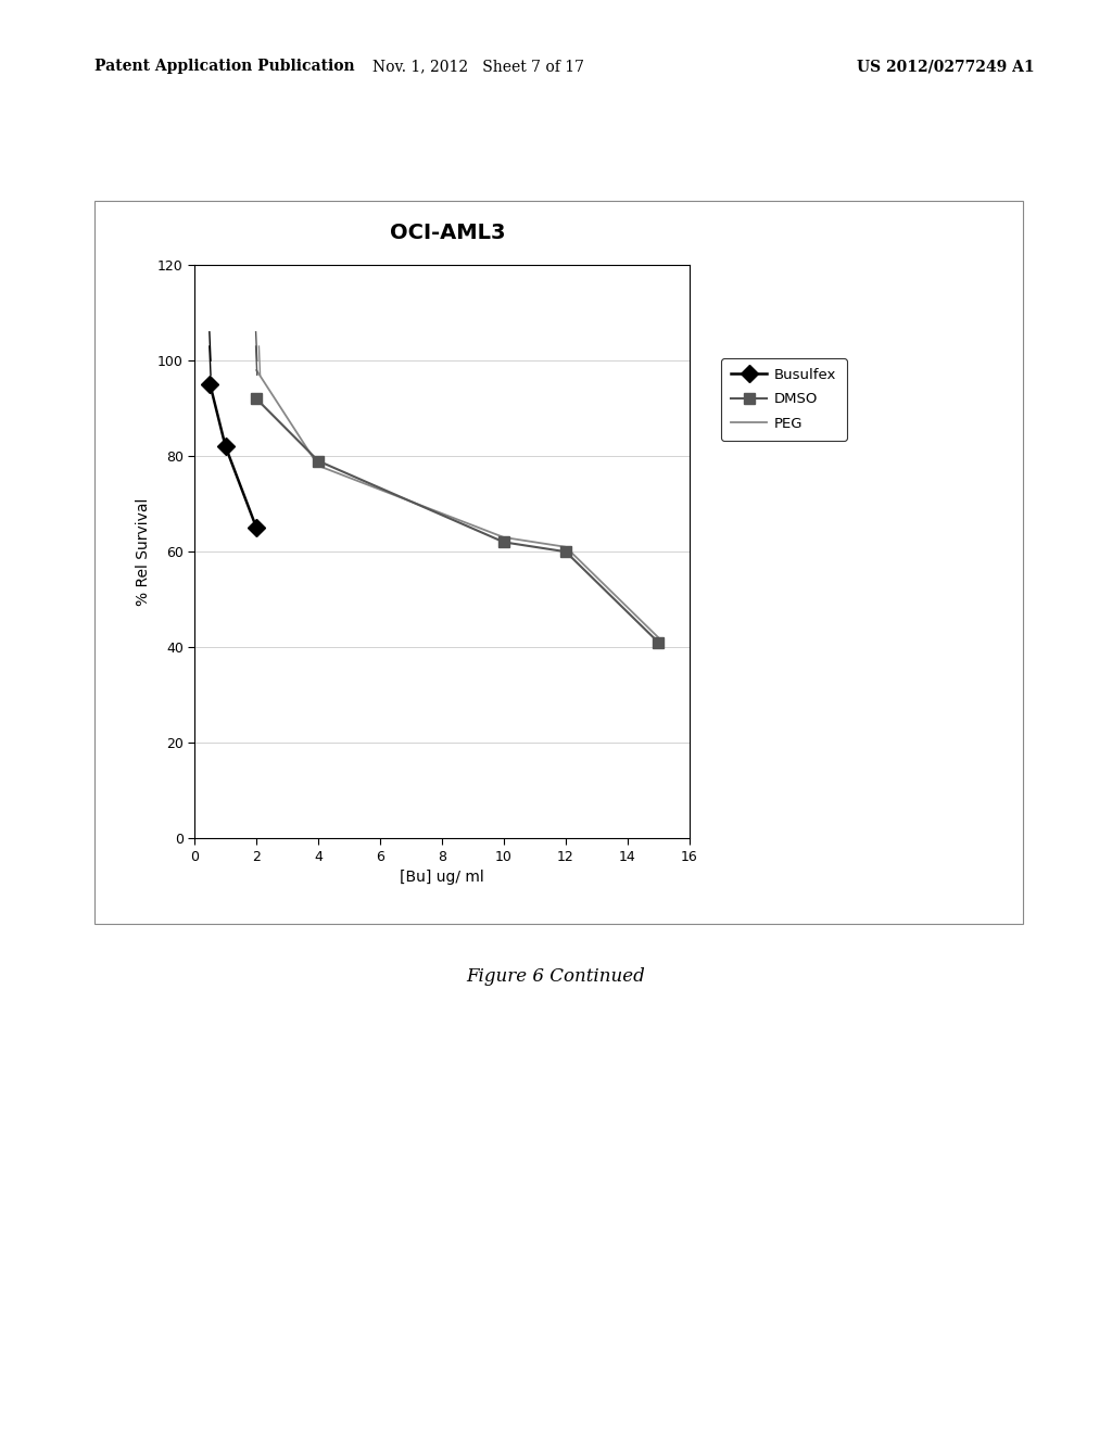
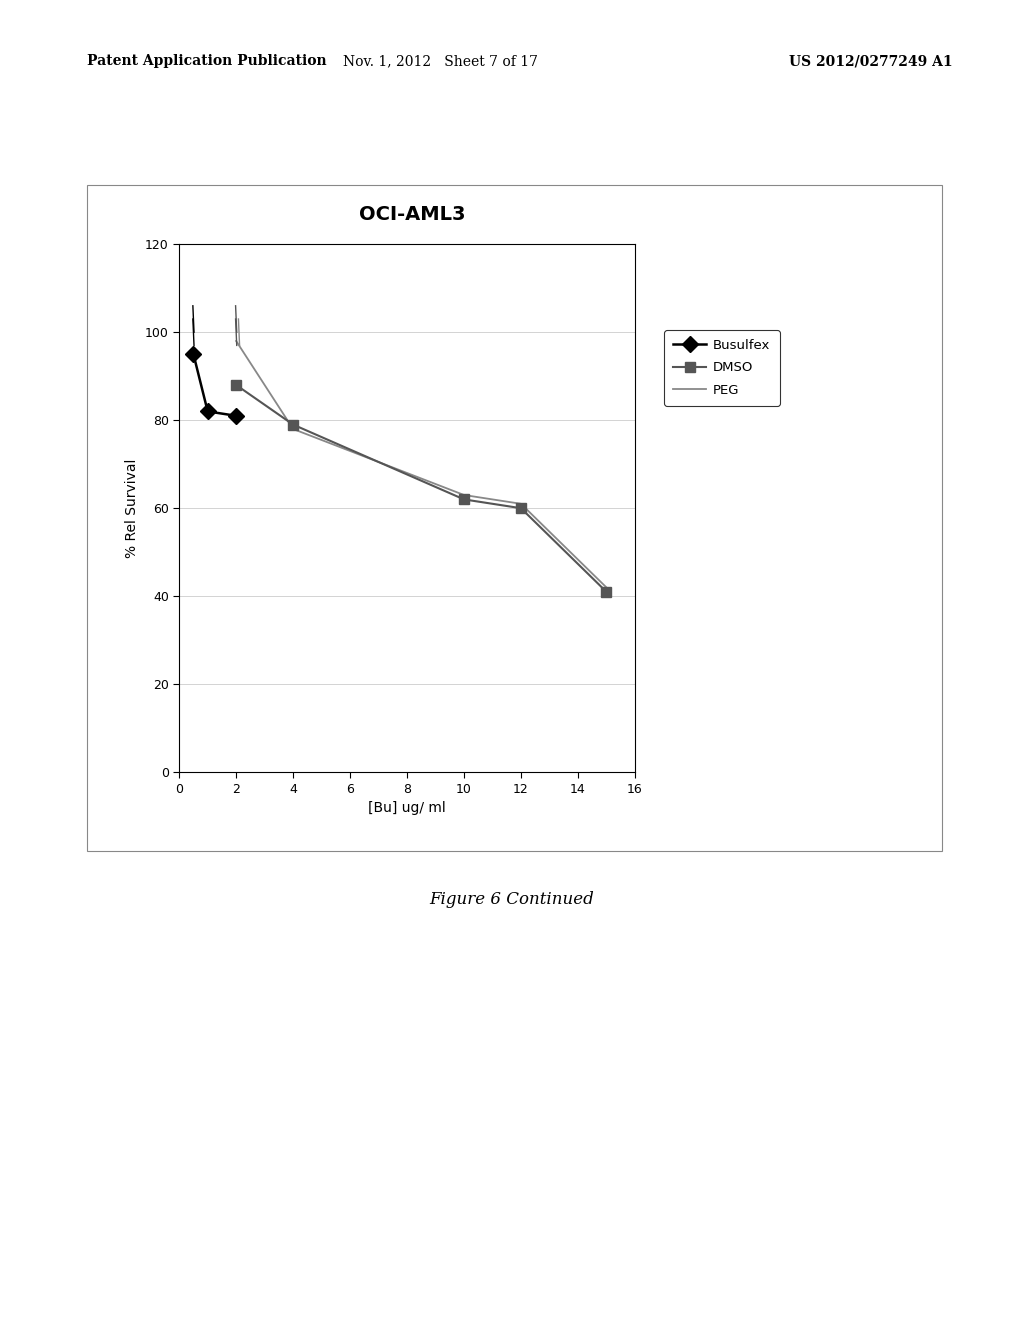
Busulfex/2: 65 -> 81
DMSO/2: 92 -> 88
